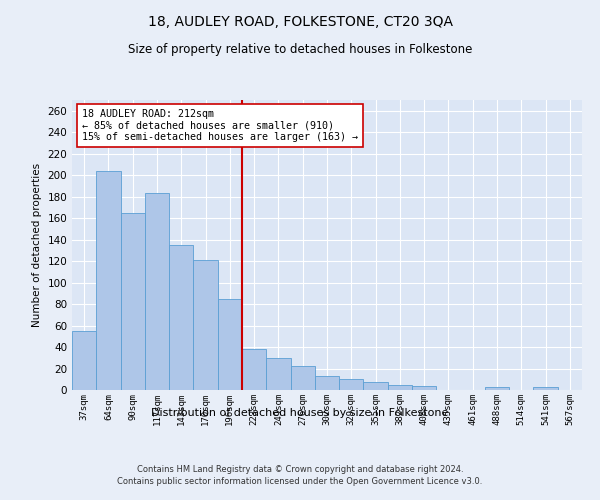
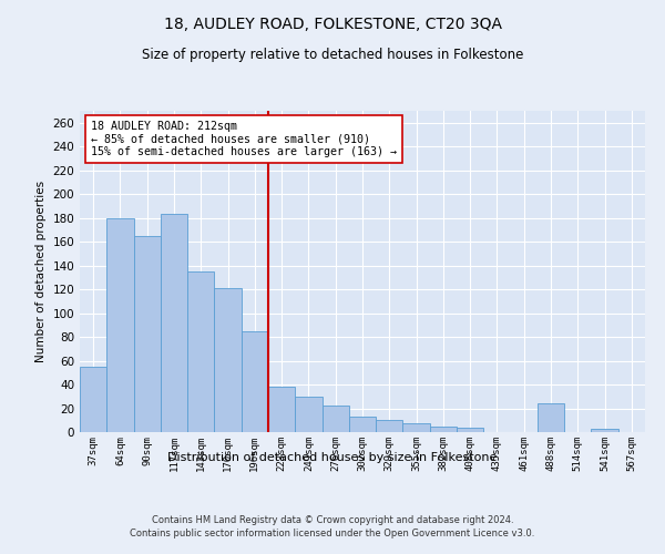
64sqm: 204 -> 180
488sqm: 3 -> 24
